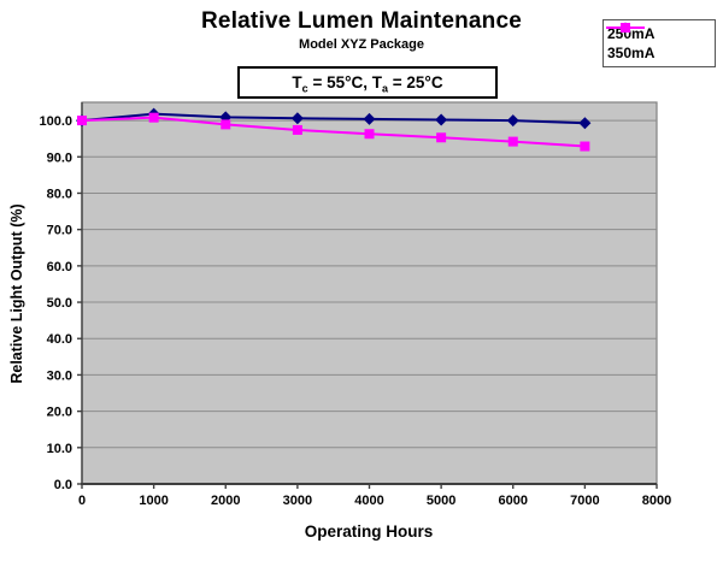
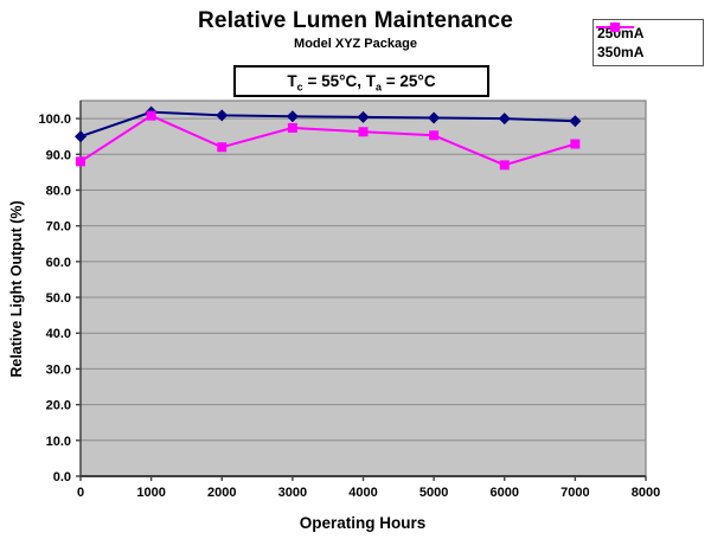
250mA/0: 100 -> 95
350mA/0: 100 -> 88
350mA/2000: 99 -> 92
350mA/6000: 94 -> 87
